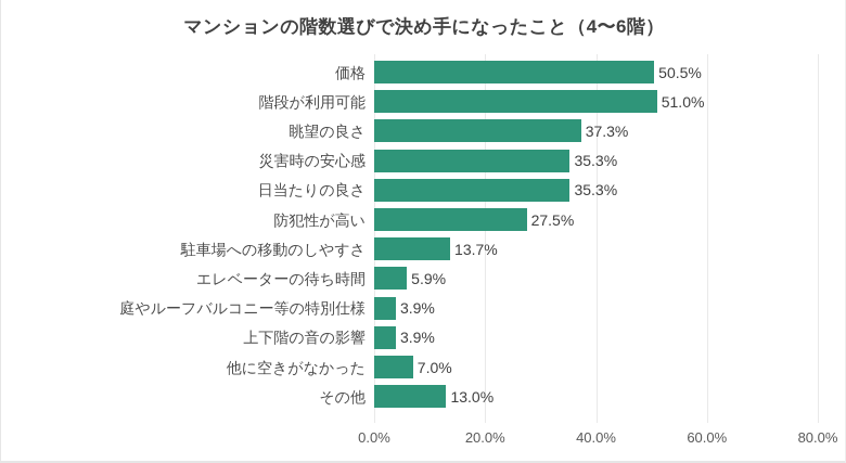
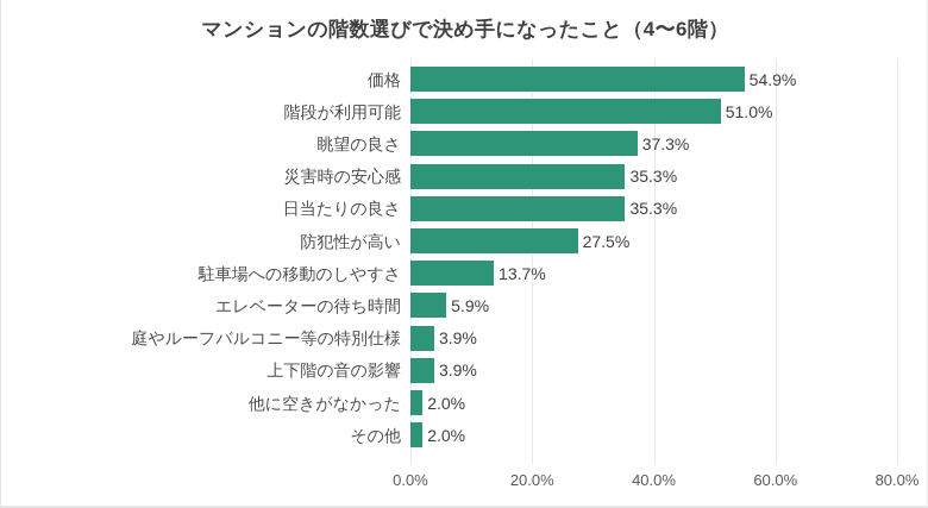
価格: 50.5% -> 54.9%
他に空きがなかった: 7.0% -> 2.0%
その他: 13.0% -> 2.0%
